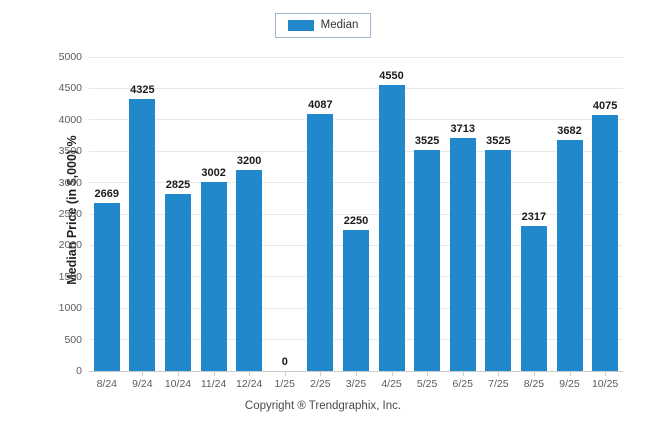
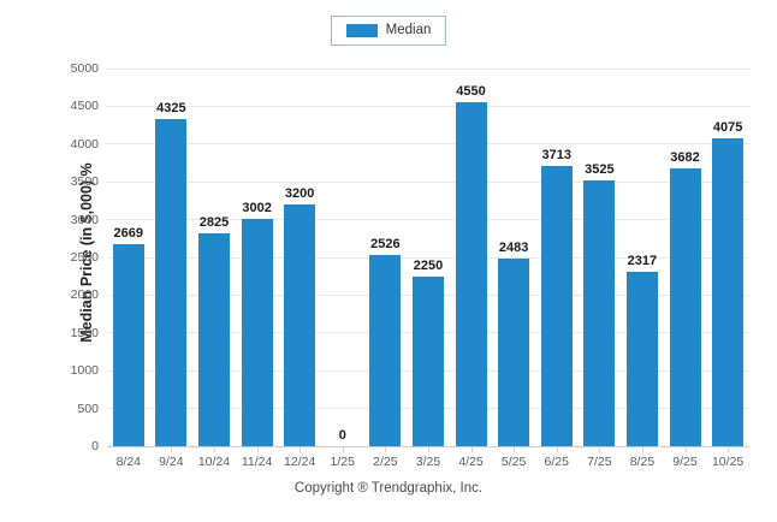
2/25: 4087 -> 2526
5/25: 3525 -> 2483
